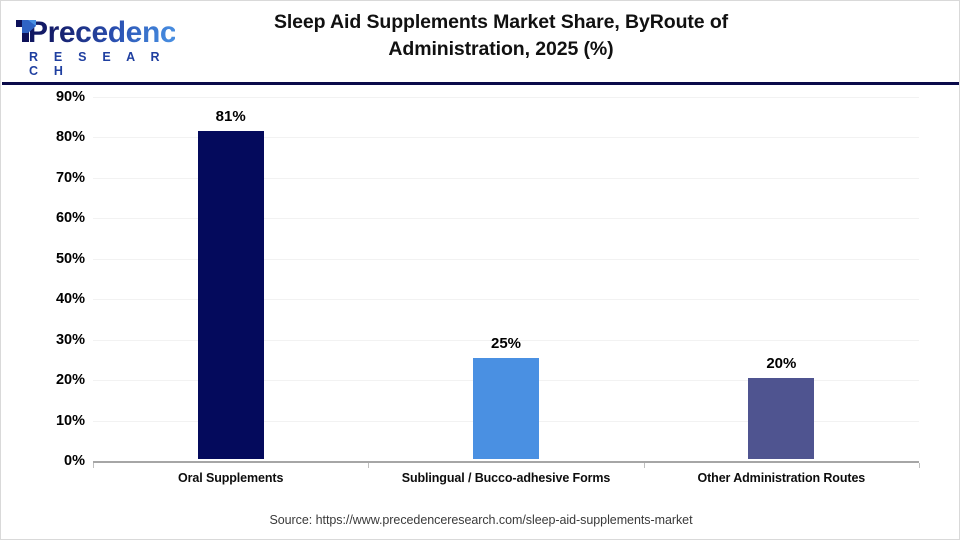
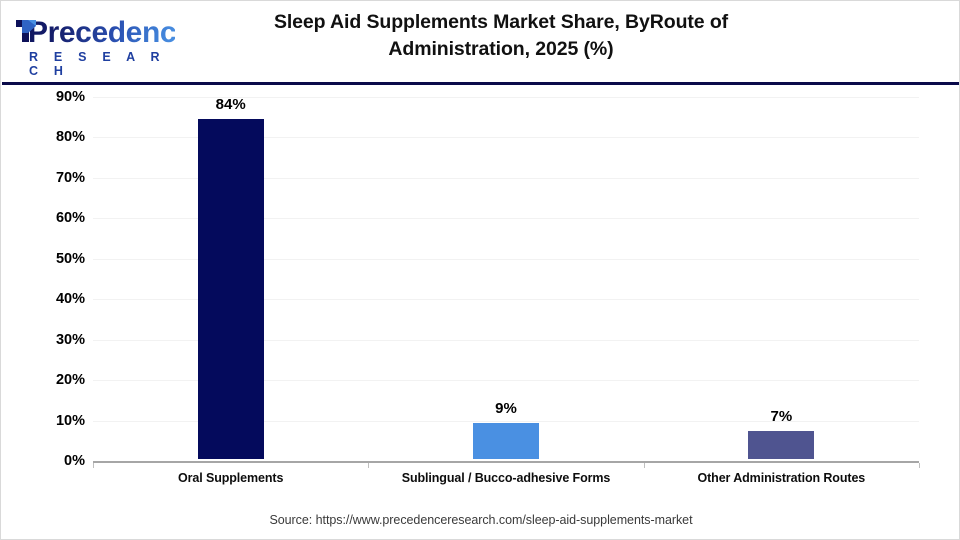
Oral Supplements: 81% -> 84%
Sublingual / Bucco-adhesive Forms: 25% -> 9%
Other Administration Routes: 20% -> 7%
